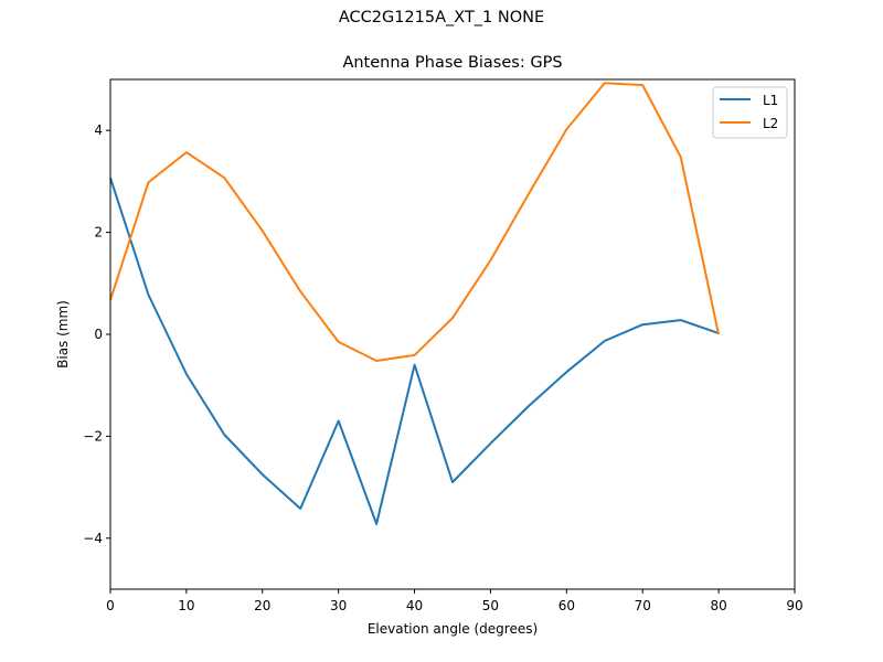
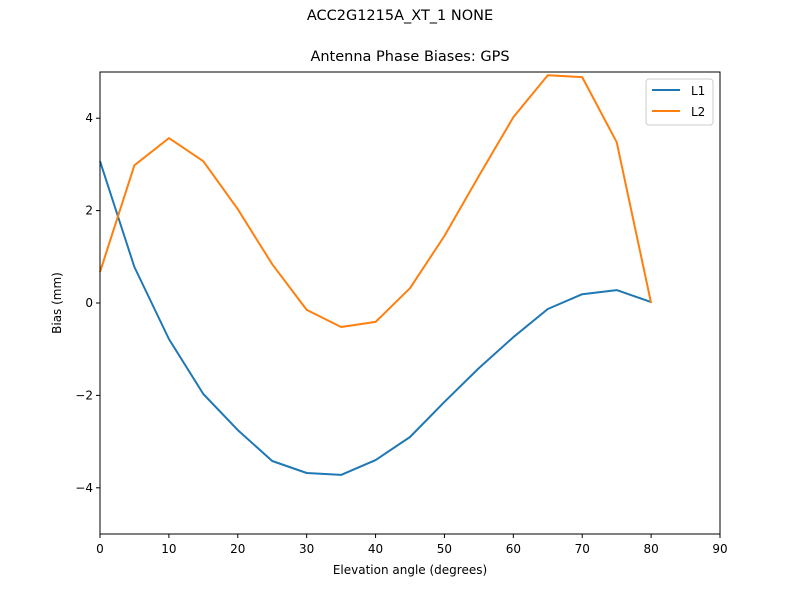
L1/30: -1.7 -> -3.7
L1/40: -0.6 -> -3.4
